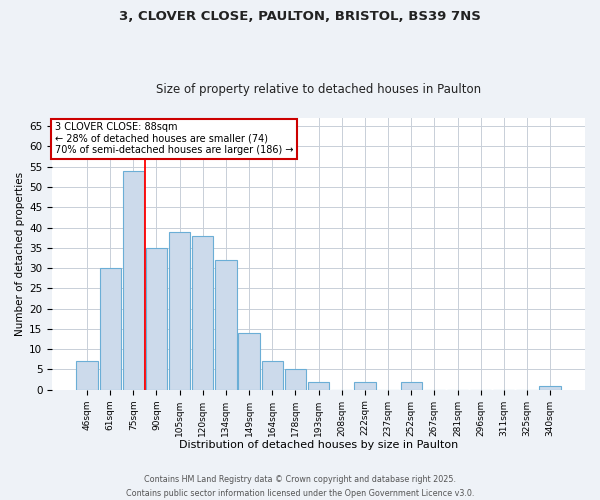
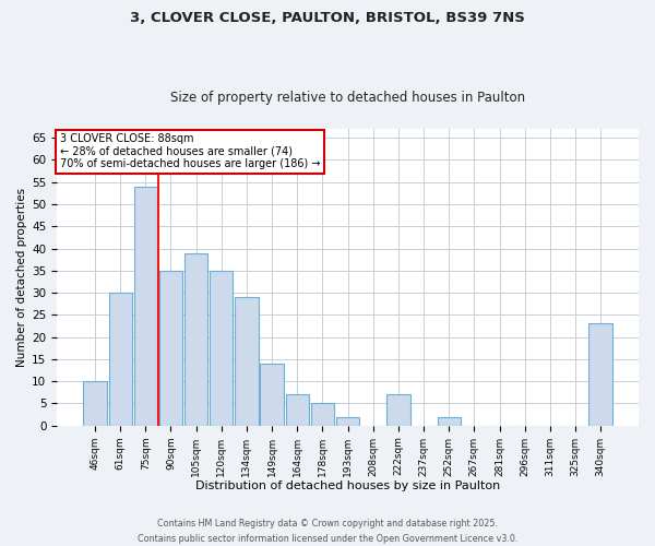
46sqm: 7 -> 10
120sqm: 38 -> 35
134sqm: 32 -> 29
222sqm: 2 -> 7
340sqm: 1 -> 23
